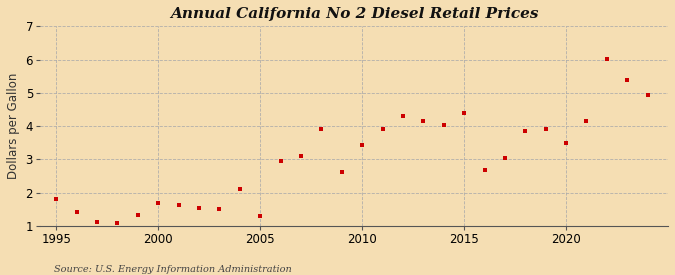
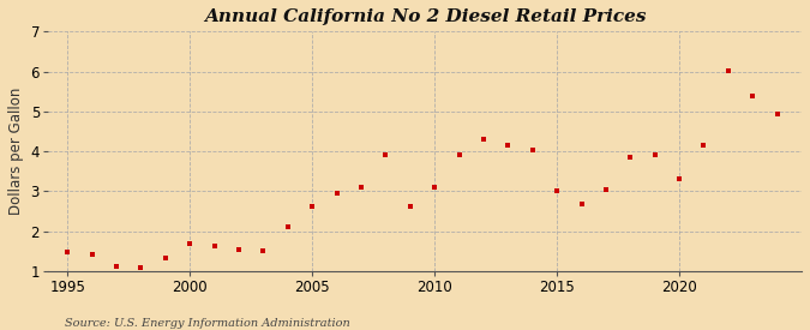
1995: 1.80 -> 1.47
2005: 1.30 -> 2.62
2010: 3.45 -> 3.12
2015: 4.40 -> 3.01
2020: 3.50 -> 3.32
